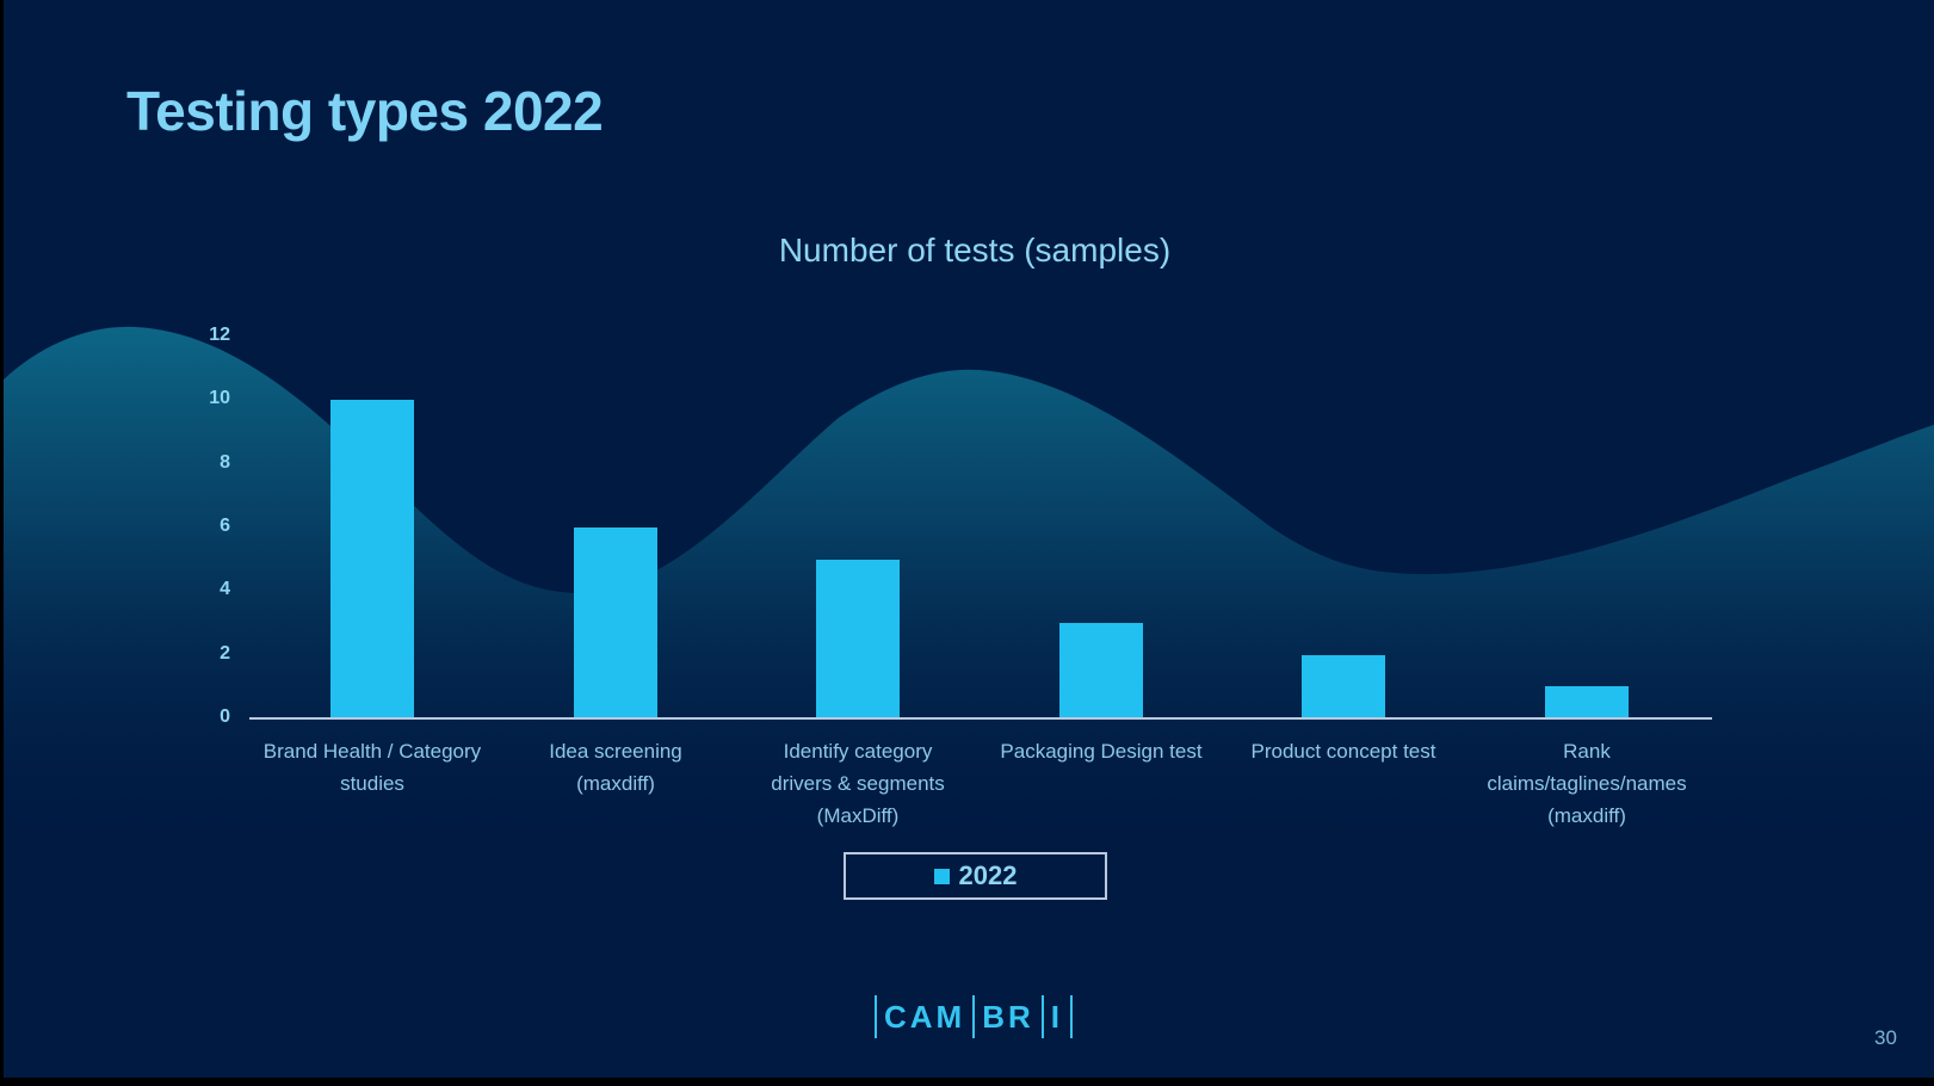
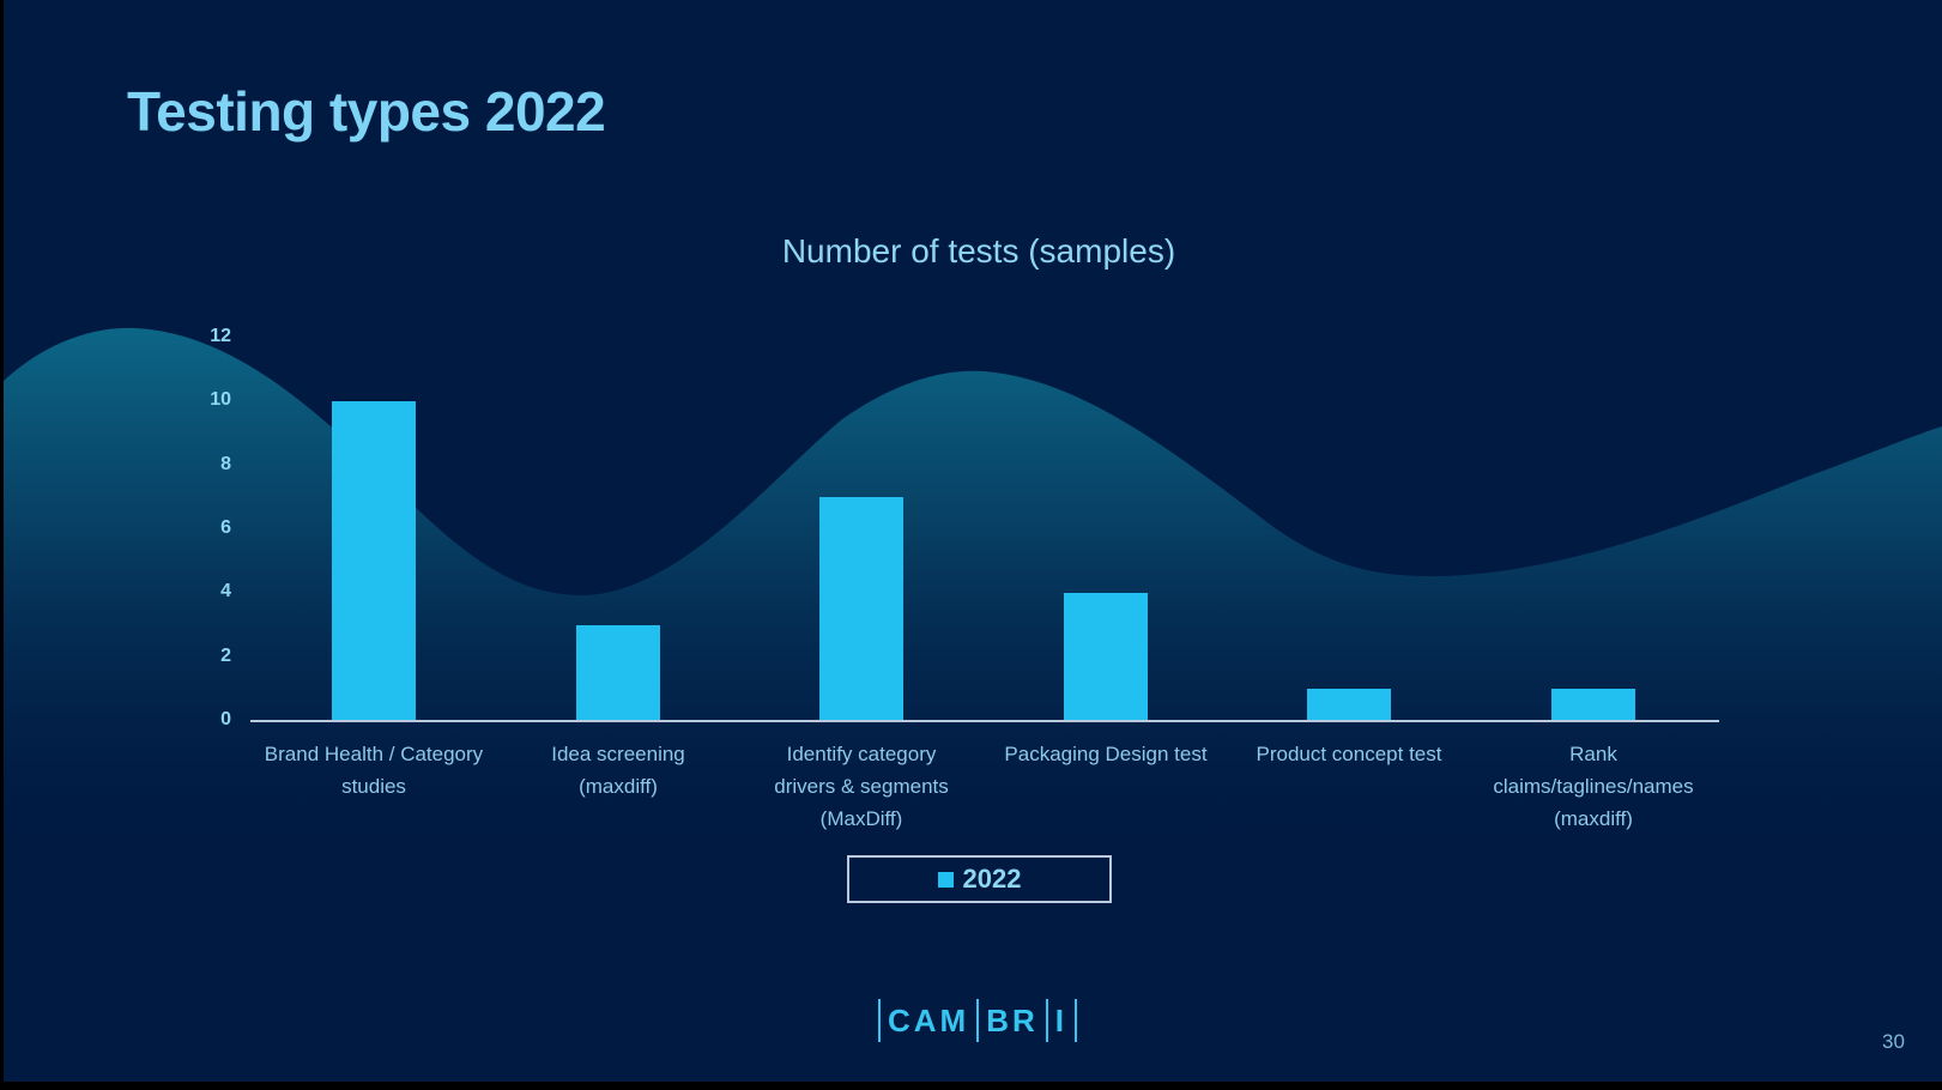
Idea screening (maxdiff): 6 -> 3
Identify category drivers & segments (MaxDiff): 5 -> 7
Packaging Design test: 3 -> 4
Product concept test: 2 -> 1
